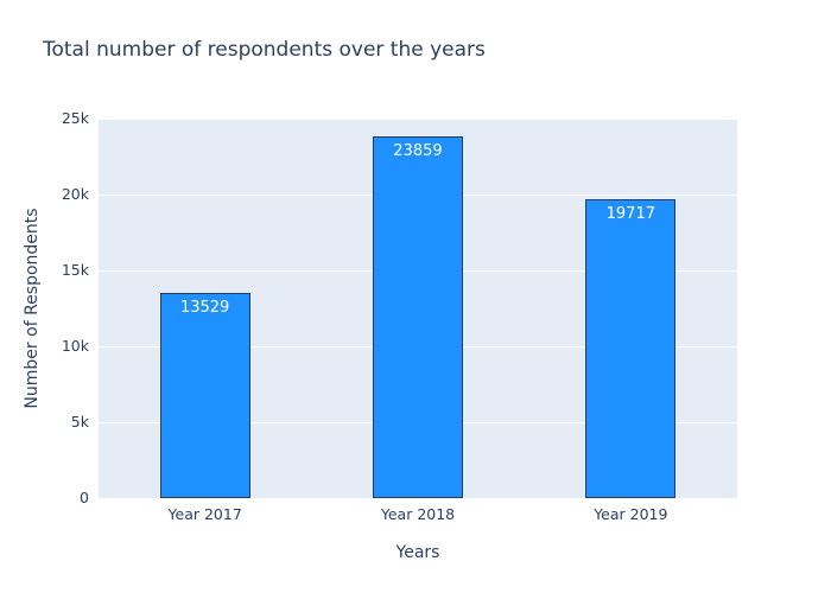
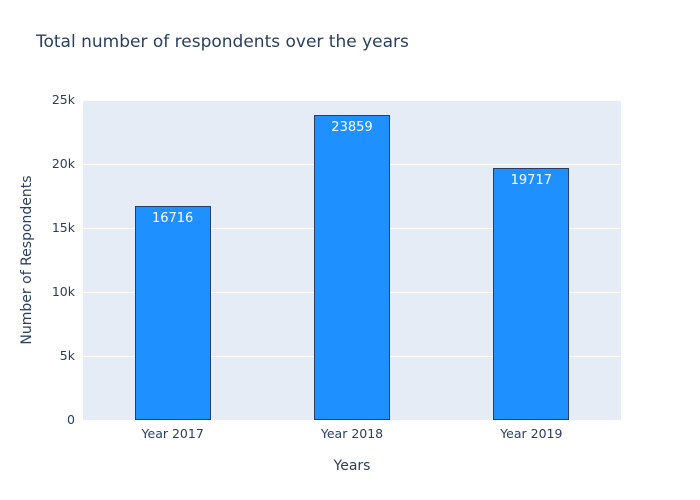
Year 2017: 13529 -> 16716
